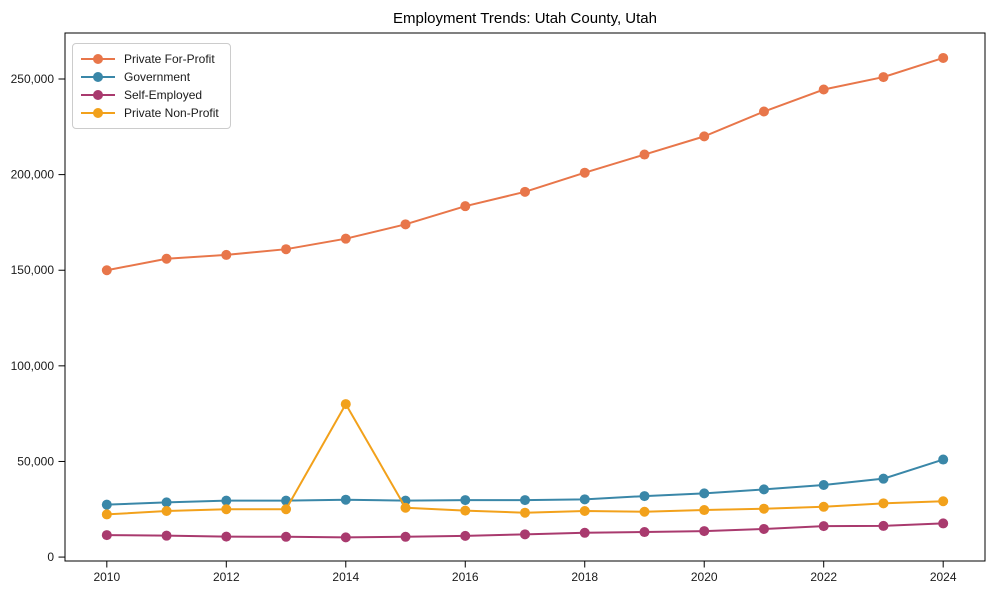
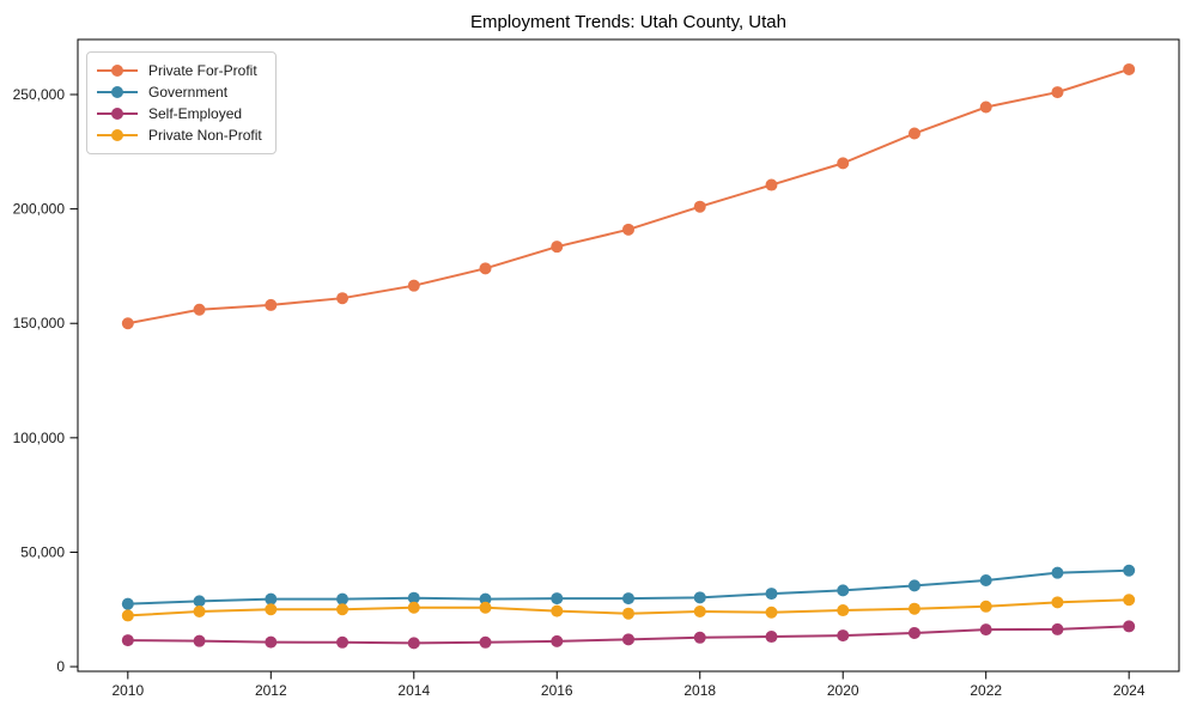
Private Non-Profit/2014: 80000 -> 26000
Government/2024: 51000 -> 42000
